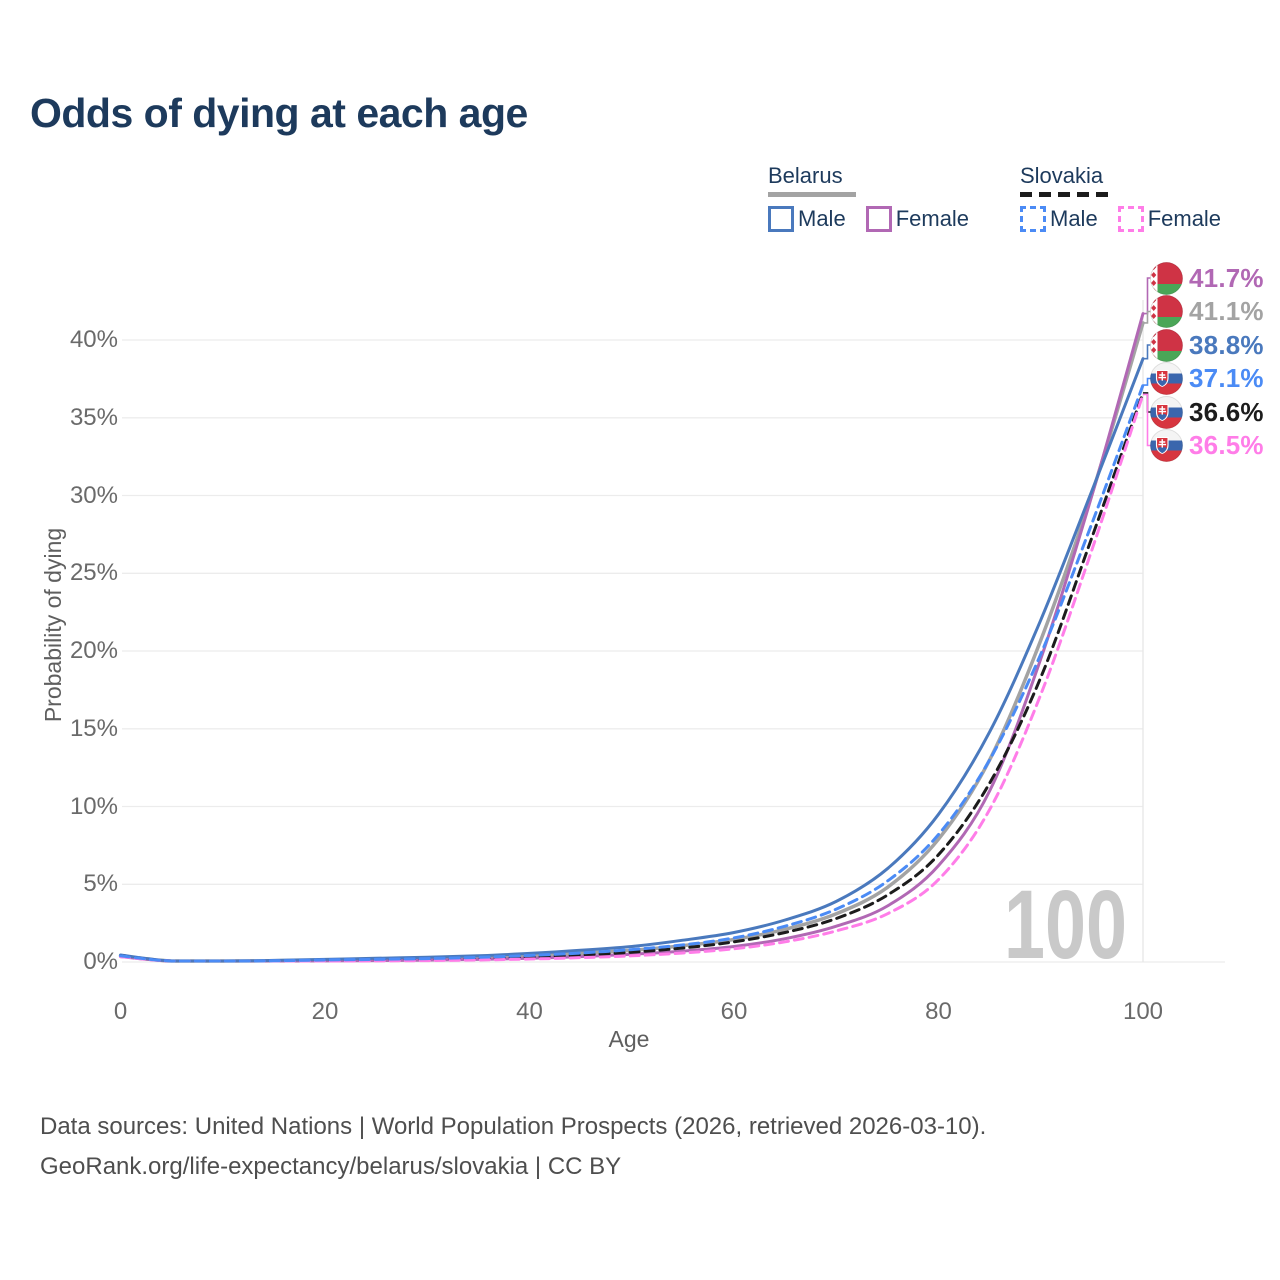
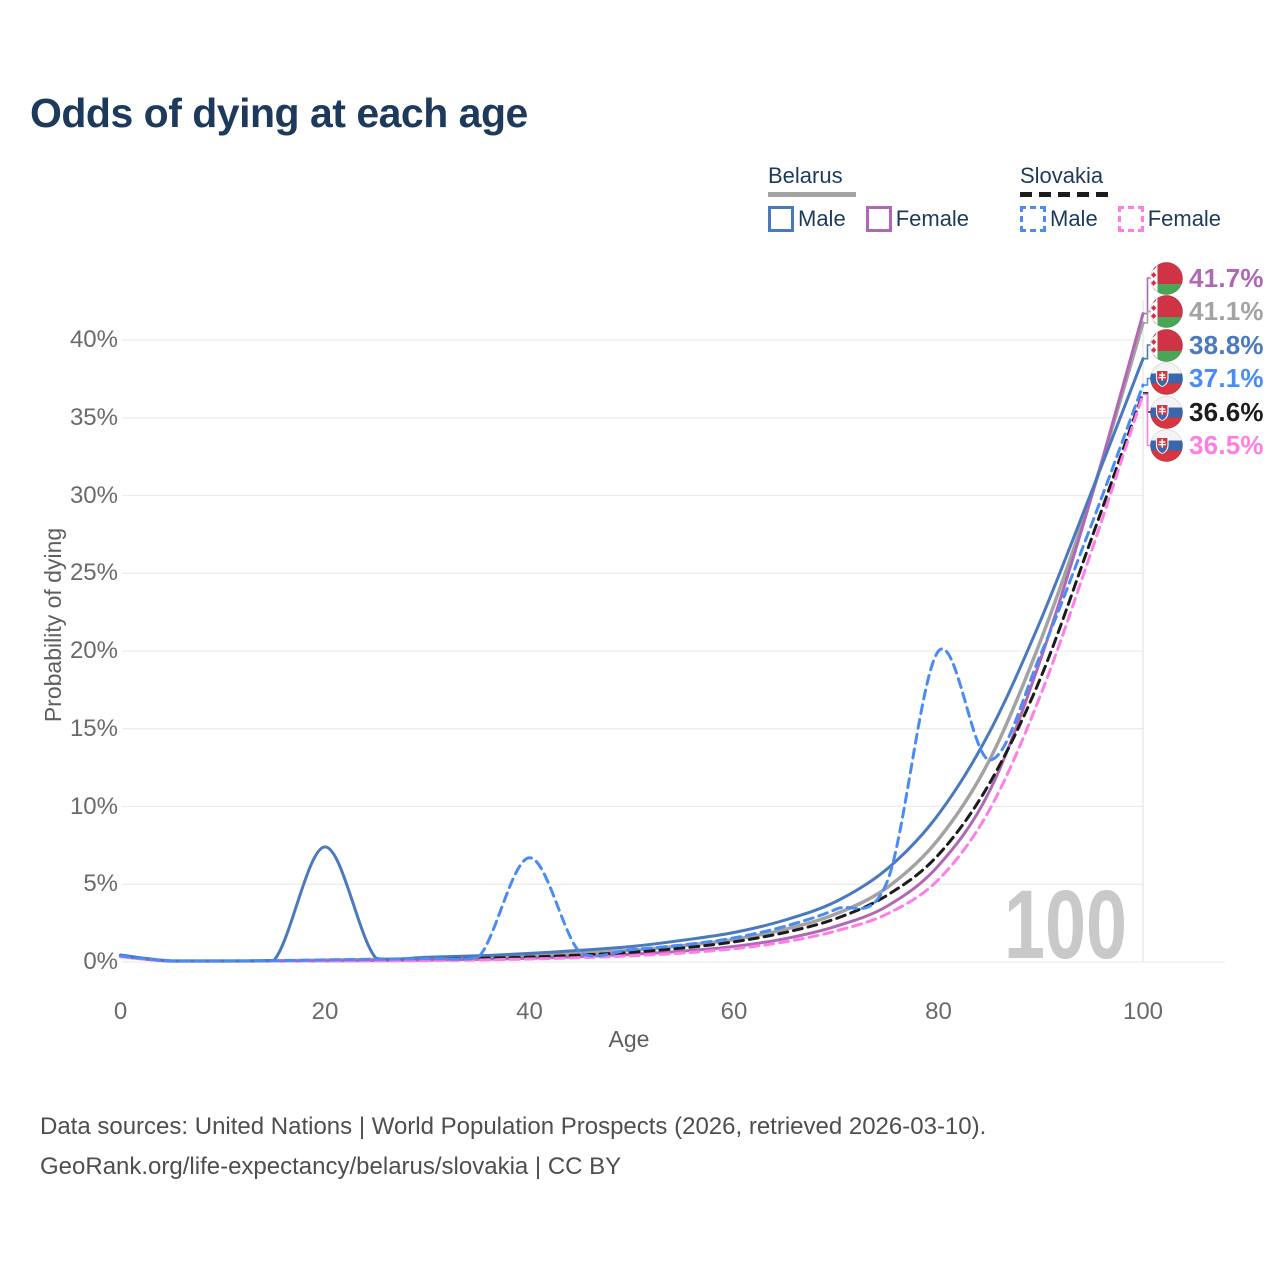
Belarus Male/20: 0.2% -> 7.4%
Slovakia Male/40: 0.4% -> 6.7%
Slovakia Male/80: 8.2% -> 20.0%
